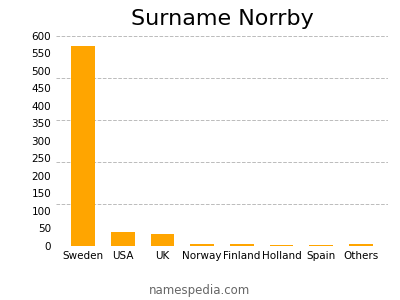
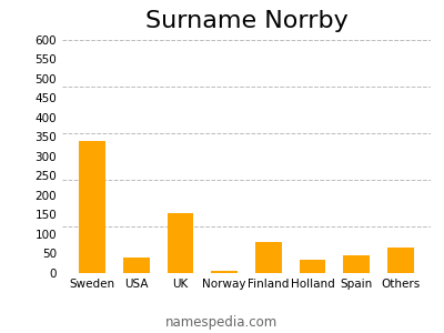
Sweden: 570 -> 340
UK: 35 -> 155
Finland: 7 -> 80
Holland: 4 -> 35
Spain: 3 -> 45
Others: 5 -> 65
